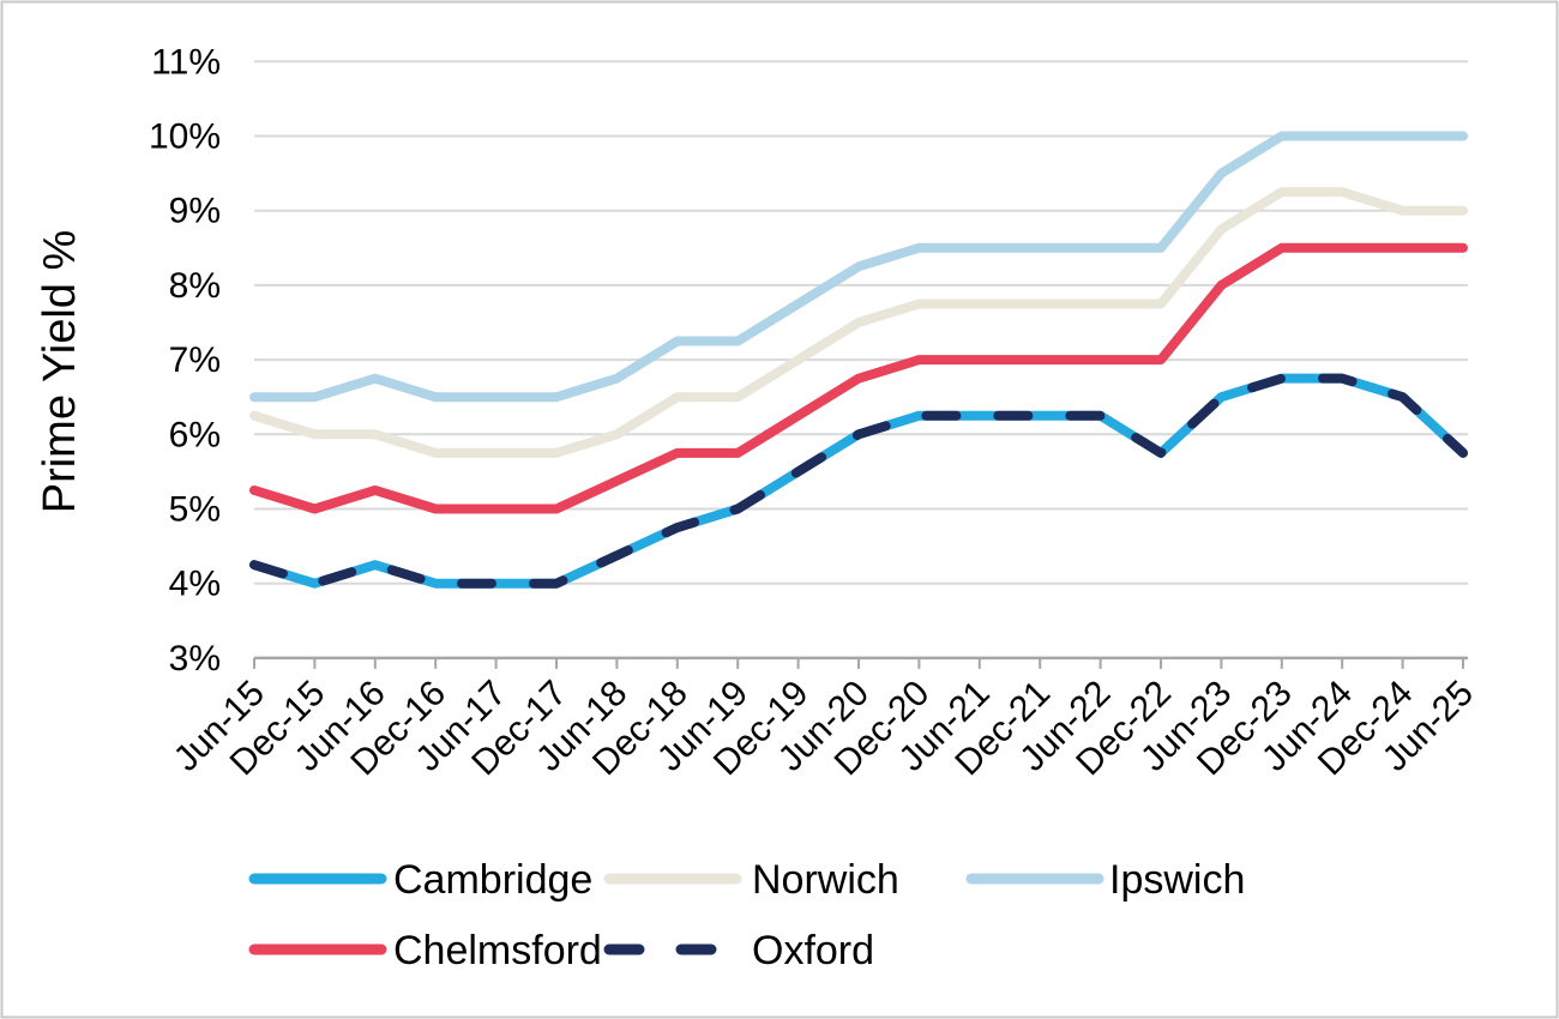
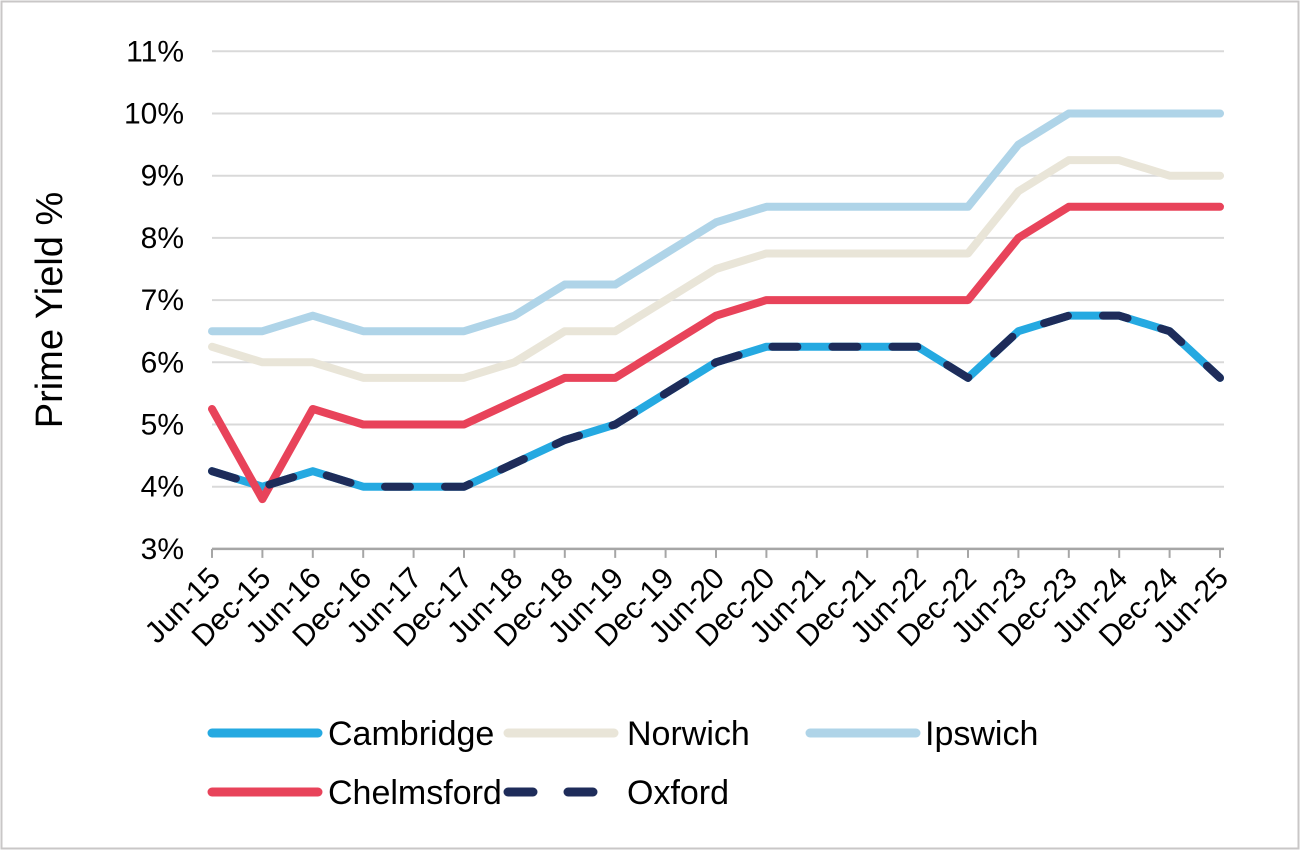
Chelmsford/Dec-15: 5.0% -> 3.8%
